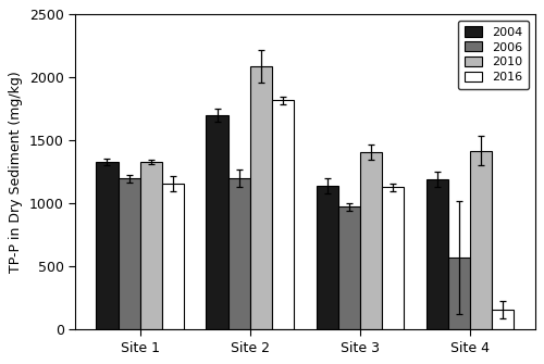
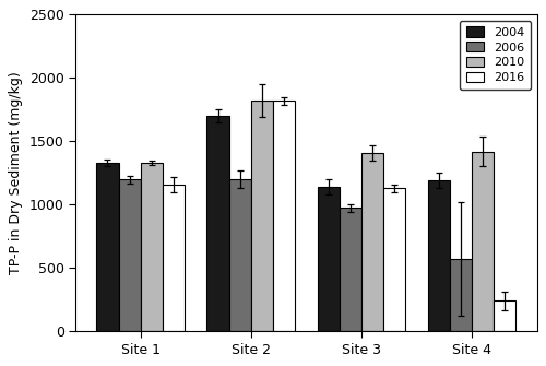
2010/Site 2: 2090 -> 1820
2016/Site 4: 160 -> 240
